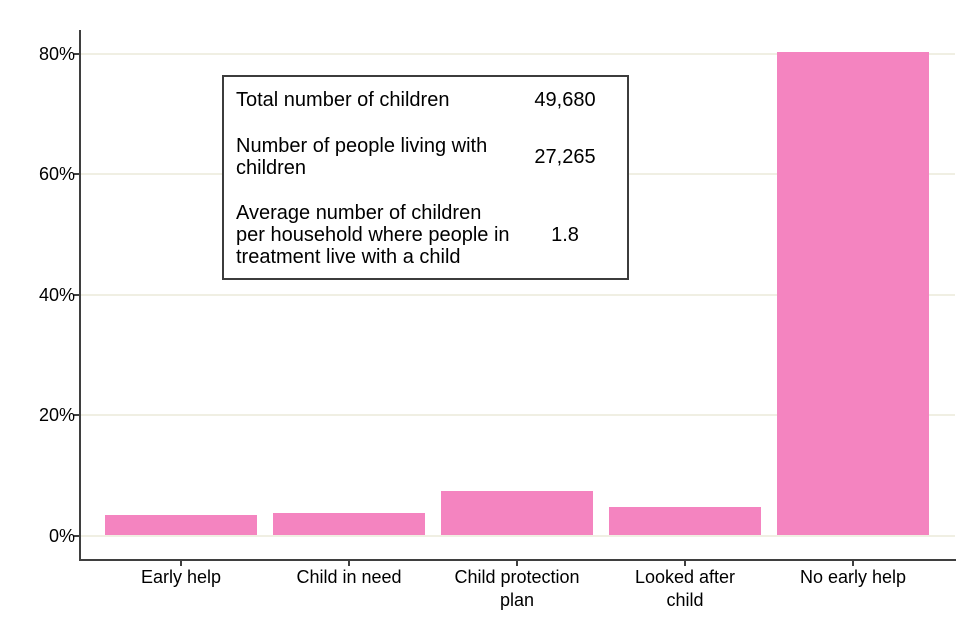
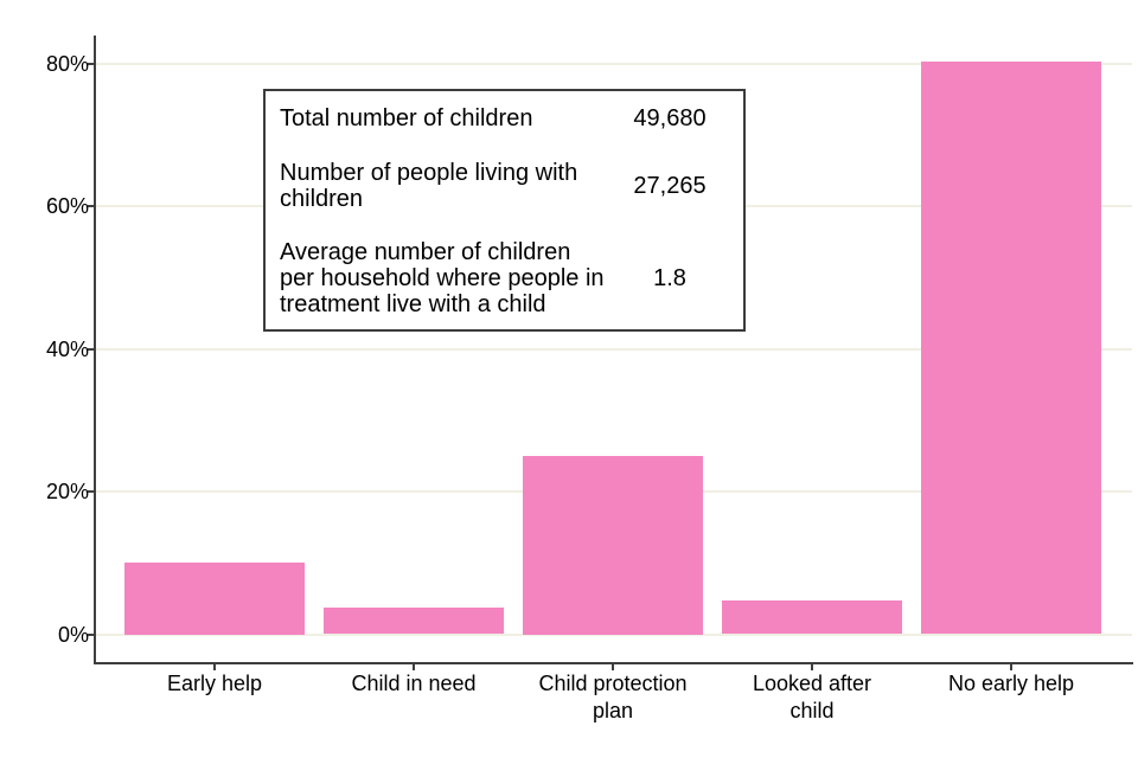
Early help: 3% -> 10%
Child protection plan: 7% -> 25%
